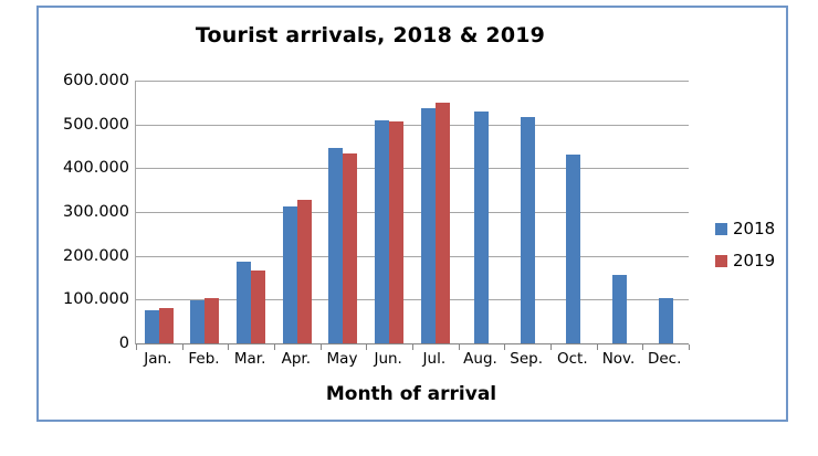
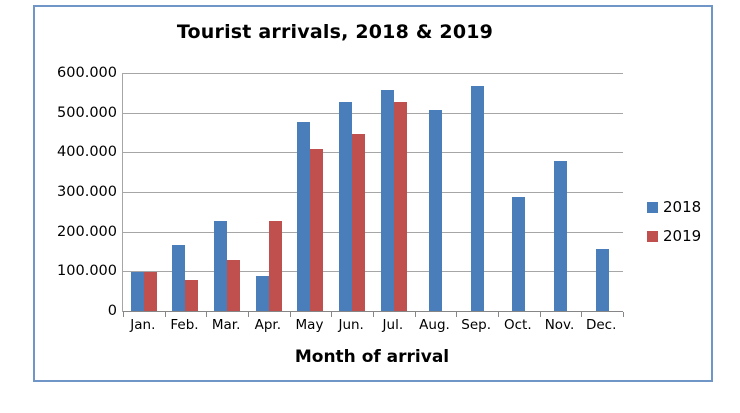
2018/Jan.: 80000 -> 100000
2019/Jan.: 80000 -> 100000
2018/Feb.: 100000 -> 170000
2019/Feb.: 100000 -> 80000
2018/Mar.: 190000 -> 230000
2019/Mar.: 170000 -> 130000
2018/Apr.: 320000 -> 90000
2019/Apr.: 330000 -> 230000
2018/May: 450000 -> 480000
2019/May: 440000 -> 410000
2018/Jun.: 510000 -> 530000
2019/Jun.: 510000 -> 450000
2018/Jul.: 540000 -> 560000
2019/Jul.: 550000 -> 530000
2018/Aug.: 530000 -> 510000
2018/Sep.: 520000 -> 570000
2018/Oct.: 430000 -> 290000
2018/Nov.: 160000 -> 380000
2018/Dec.: 100000 -> 160000
